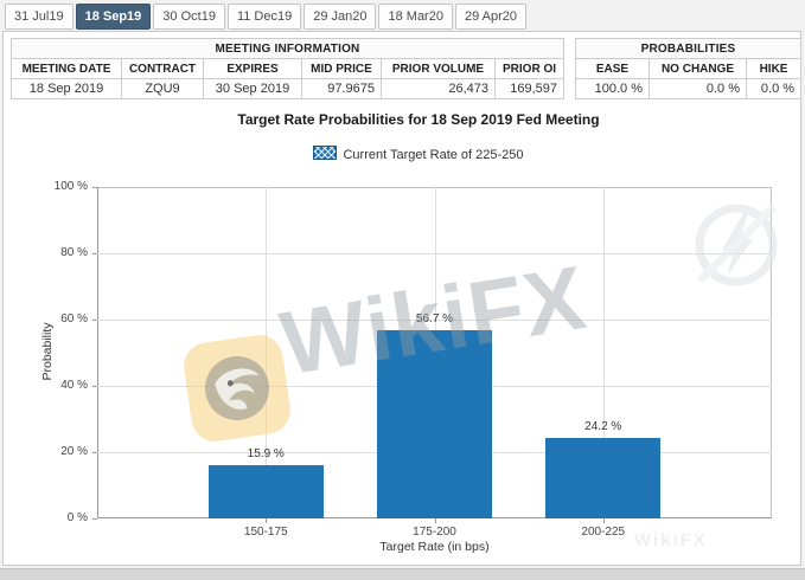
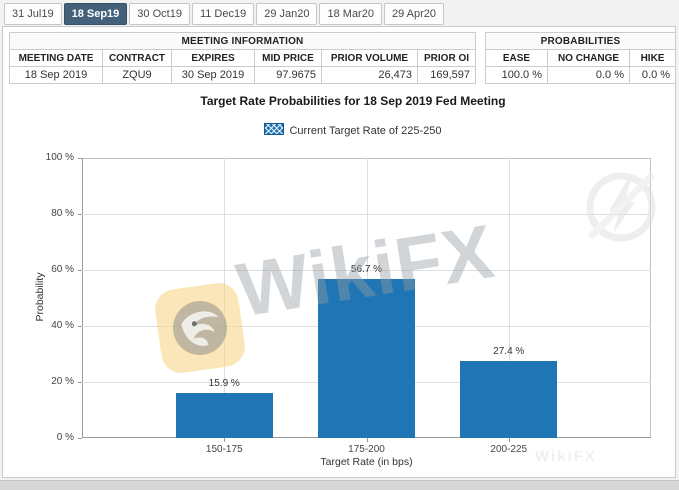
200-225: 24.2 -> 27.4
